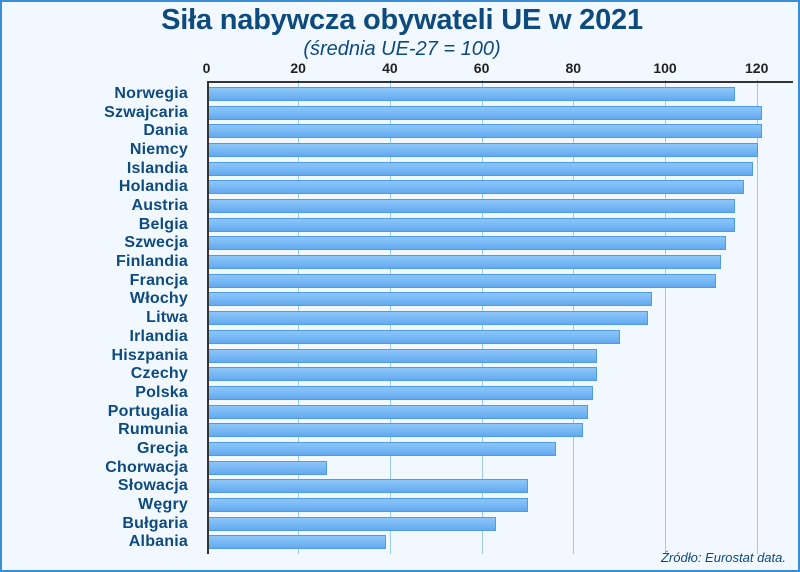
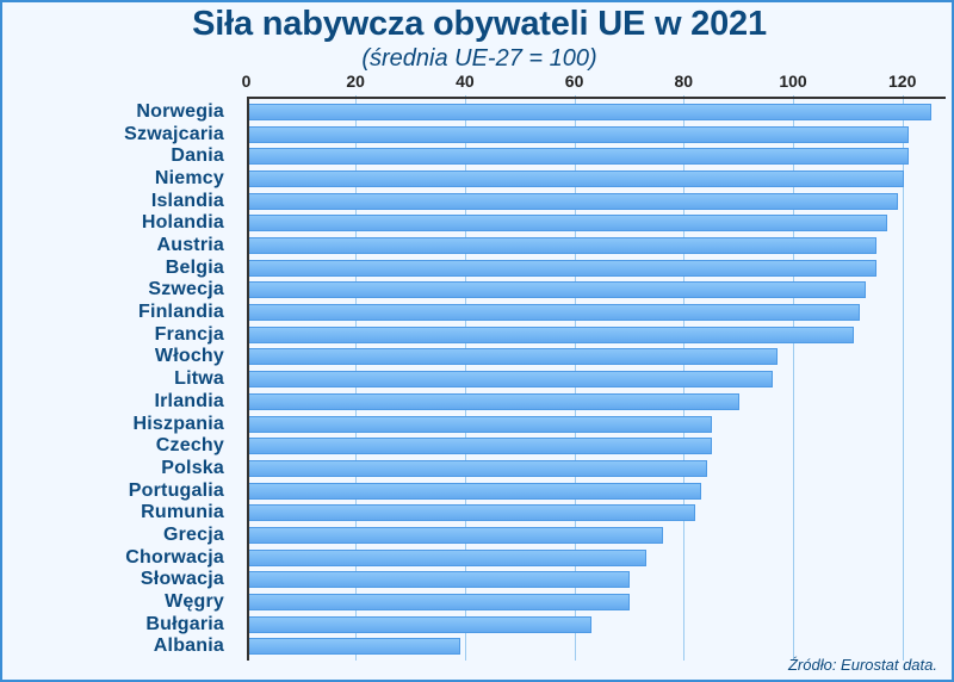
Norwegia: 115 -> 125
Chorwacja: 26 -> 73
